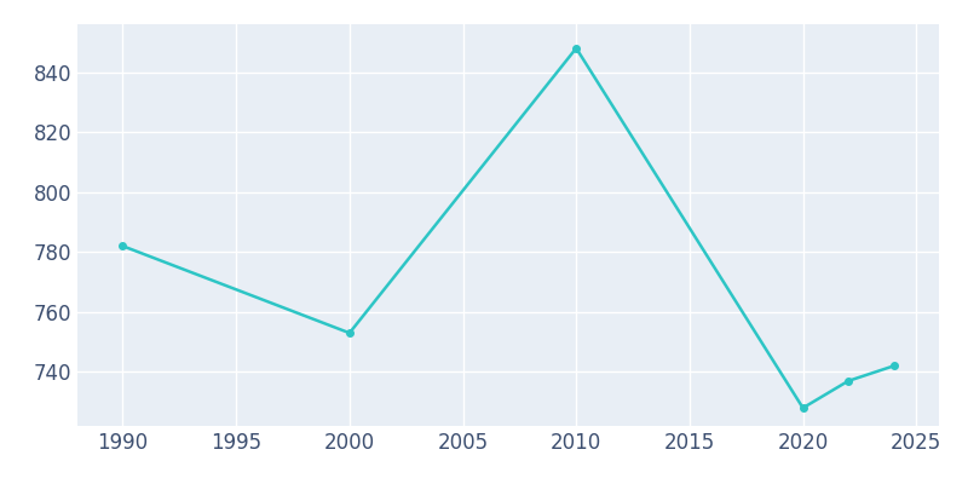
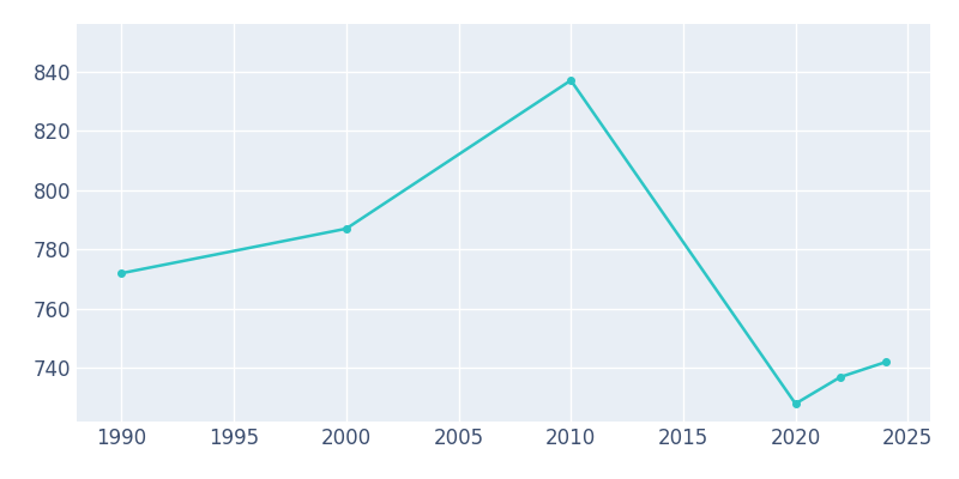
1990: 782 -> 772
2000: 753 -> 787
2010: 848 -> 837
